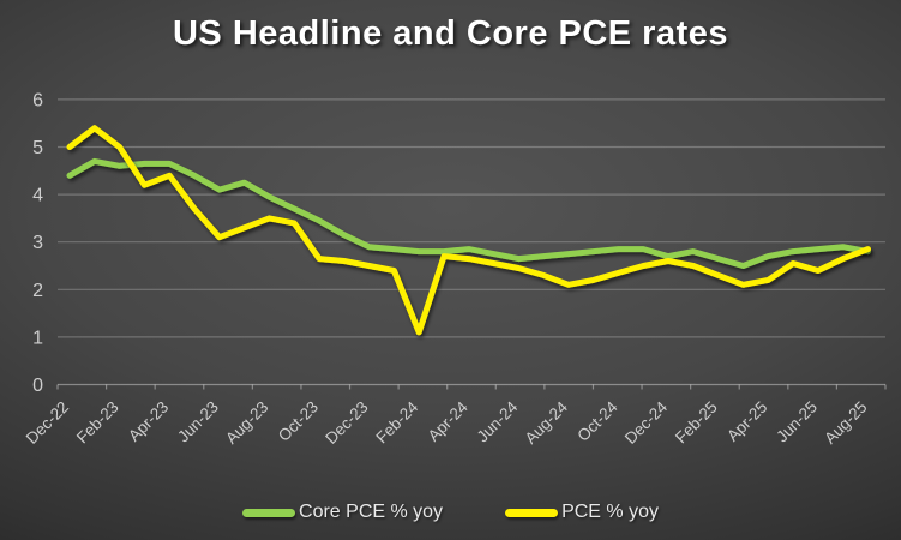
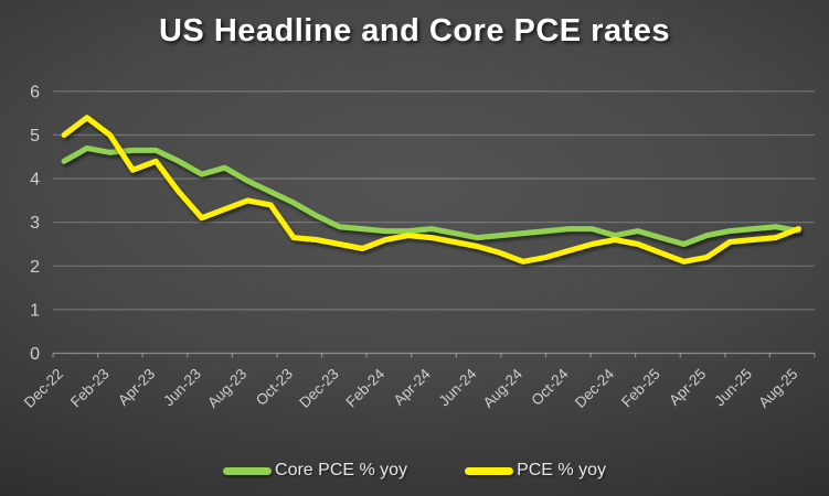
PCE % yoy/Feb-24: 1.1 -> 2.6
PCE % yoy/Jun-25: 2.4 -> 2.6
